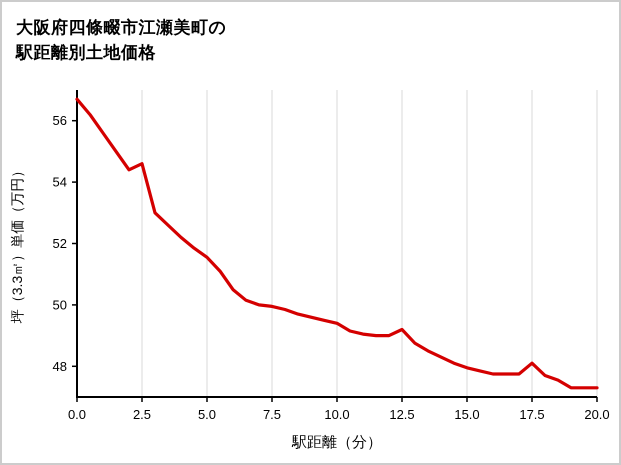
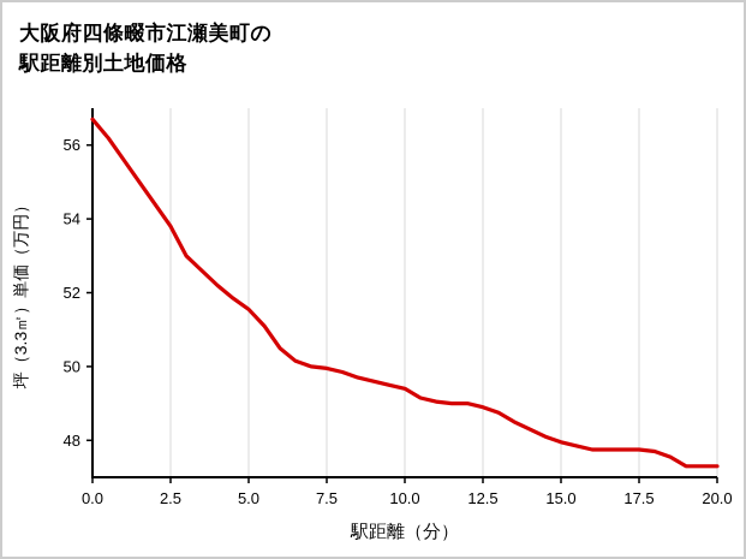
2.5: 54,6 -> 53,8
12.5: 49,2 -> 48,9
17.5: 48,1 -> 47,8
